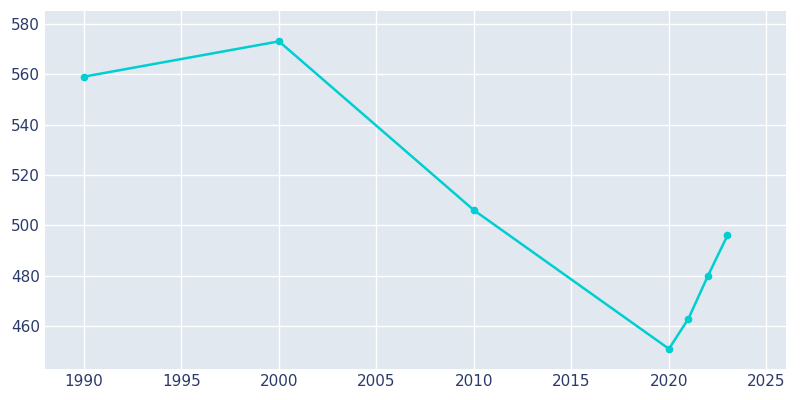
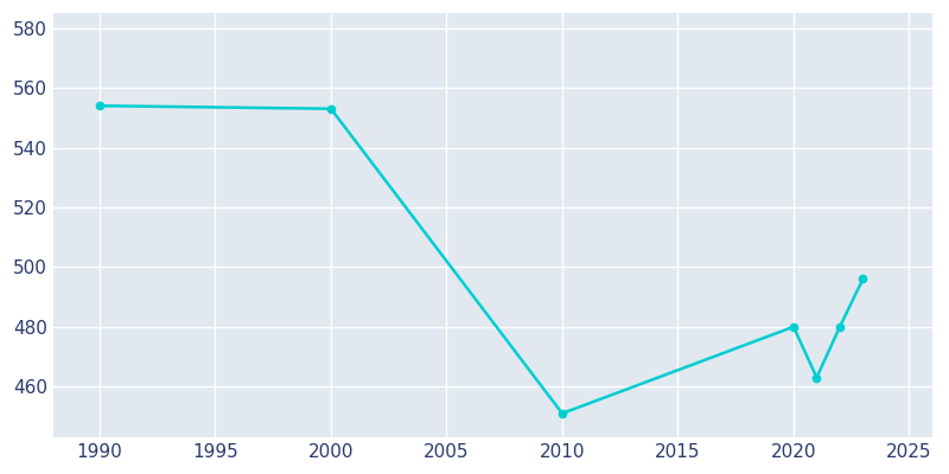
1990: 559 -> 554
2000: 573 -> 553
2010: 506 -> 451
2020: 451 -> 480
